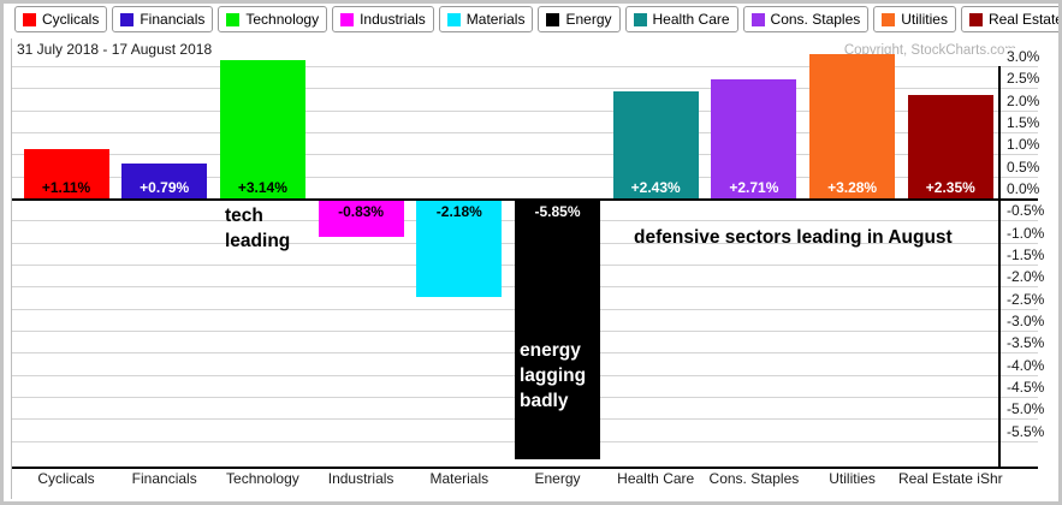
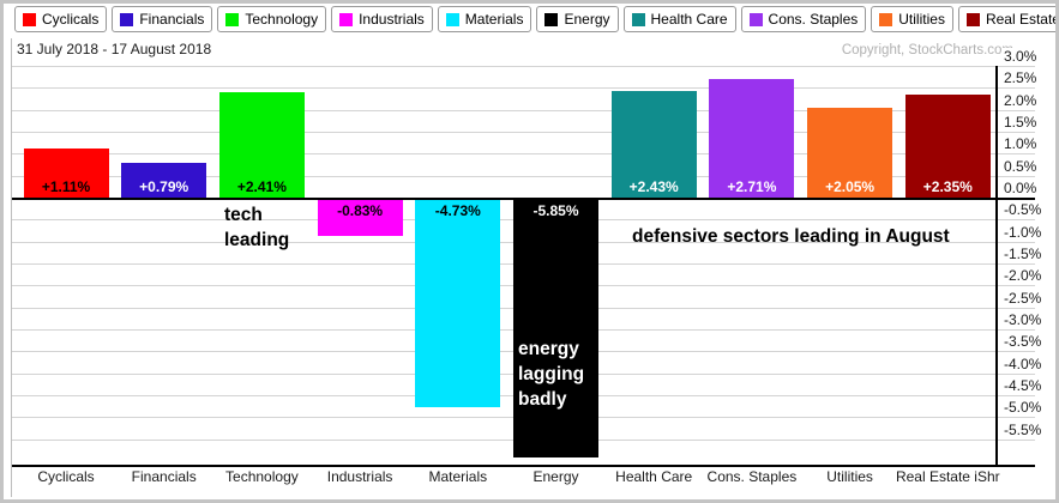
Technology: +3.14% -> +2.41%
Materials: -2.18% -> -4.73%
Utilities: +3.28% -> +2.05%
